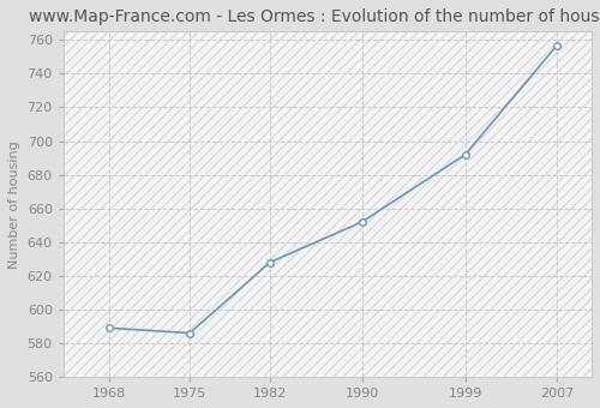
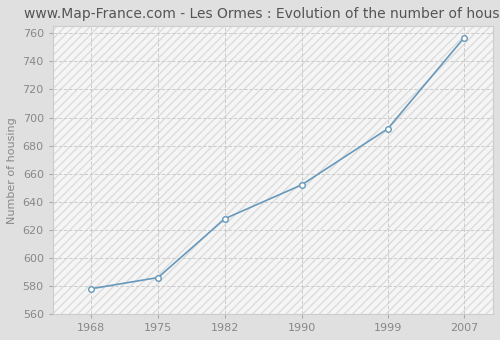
1968: 589 -> 578
